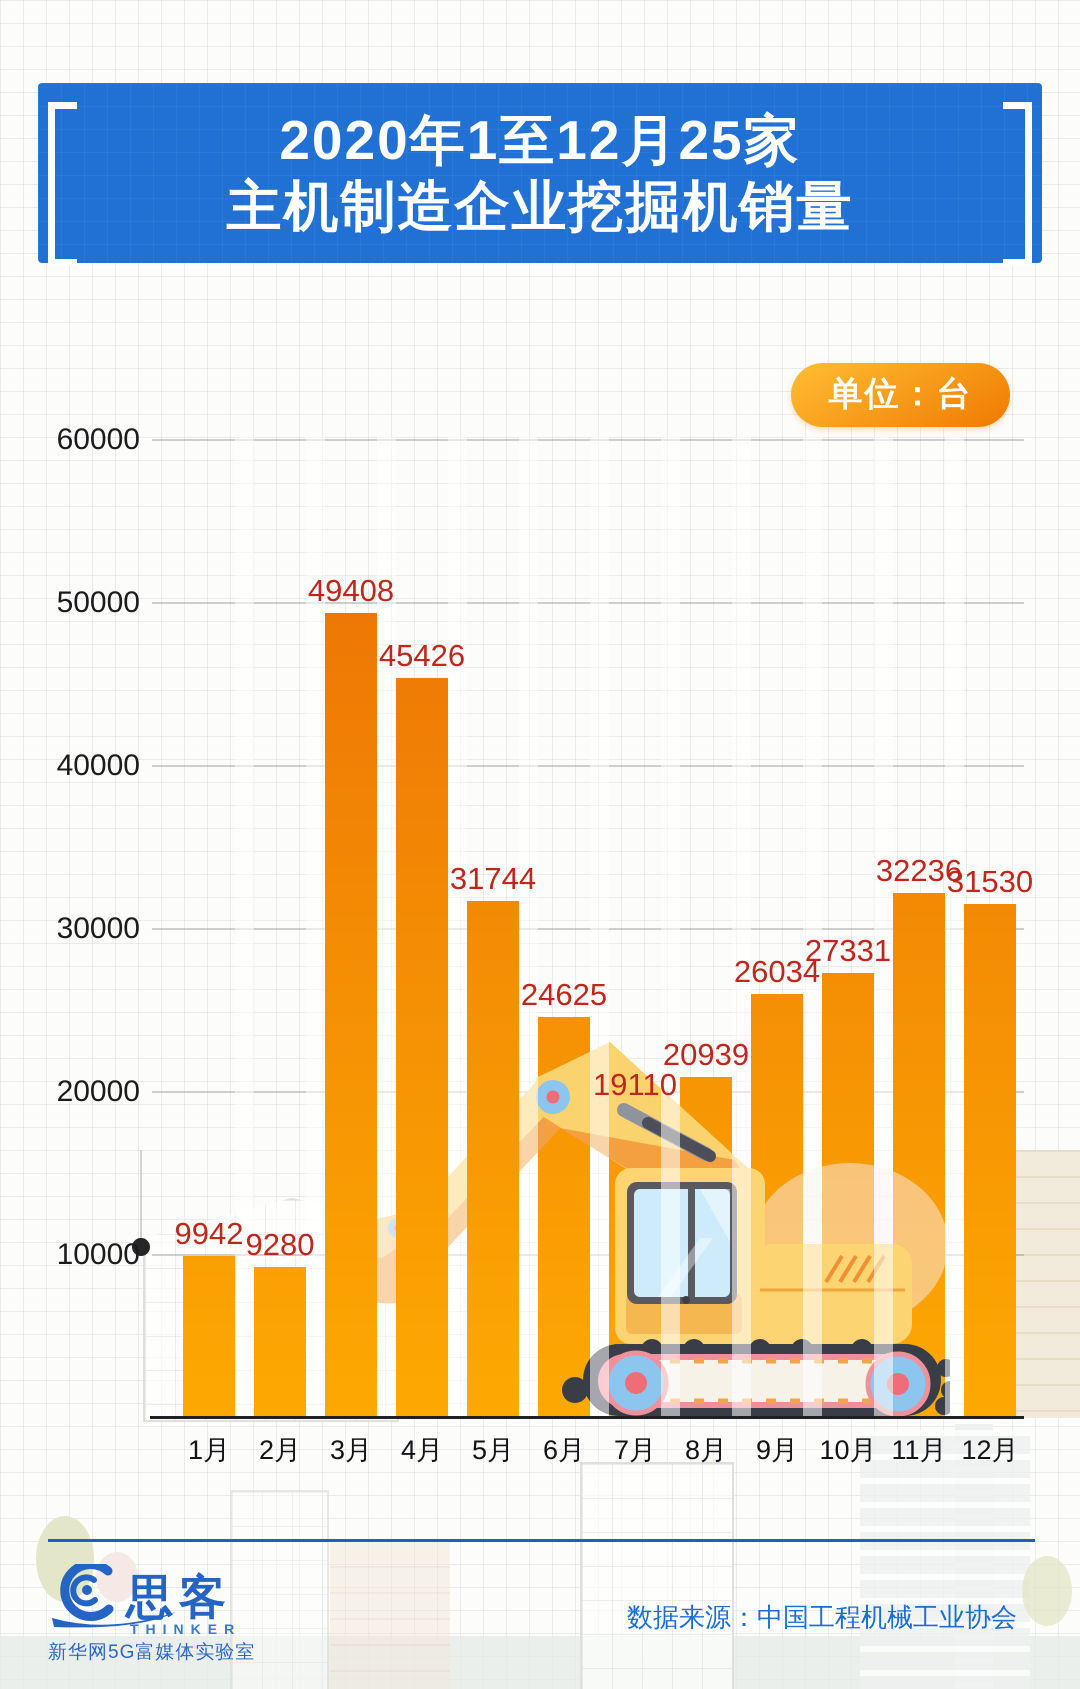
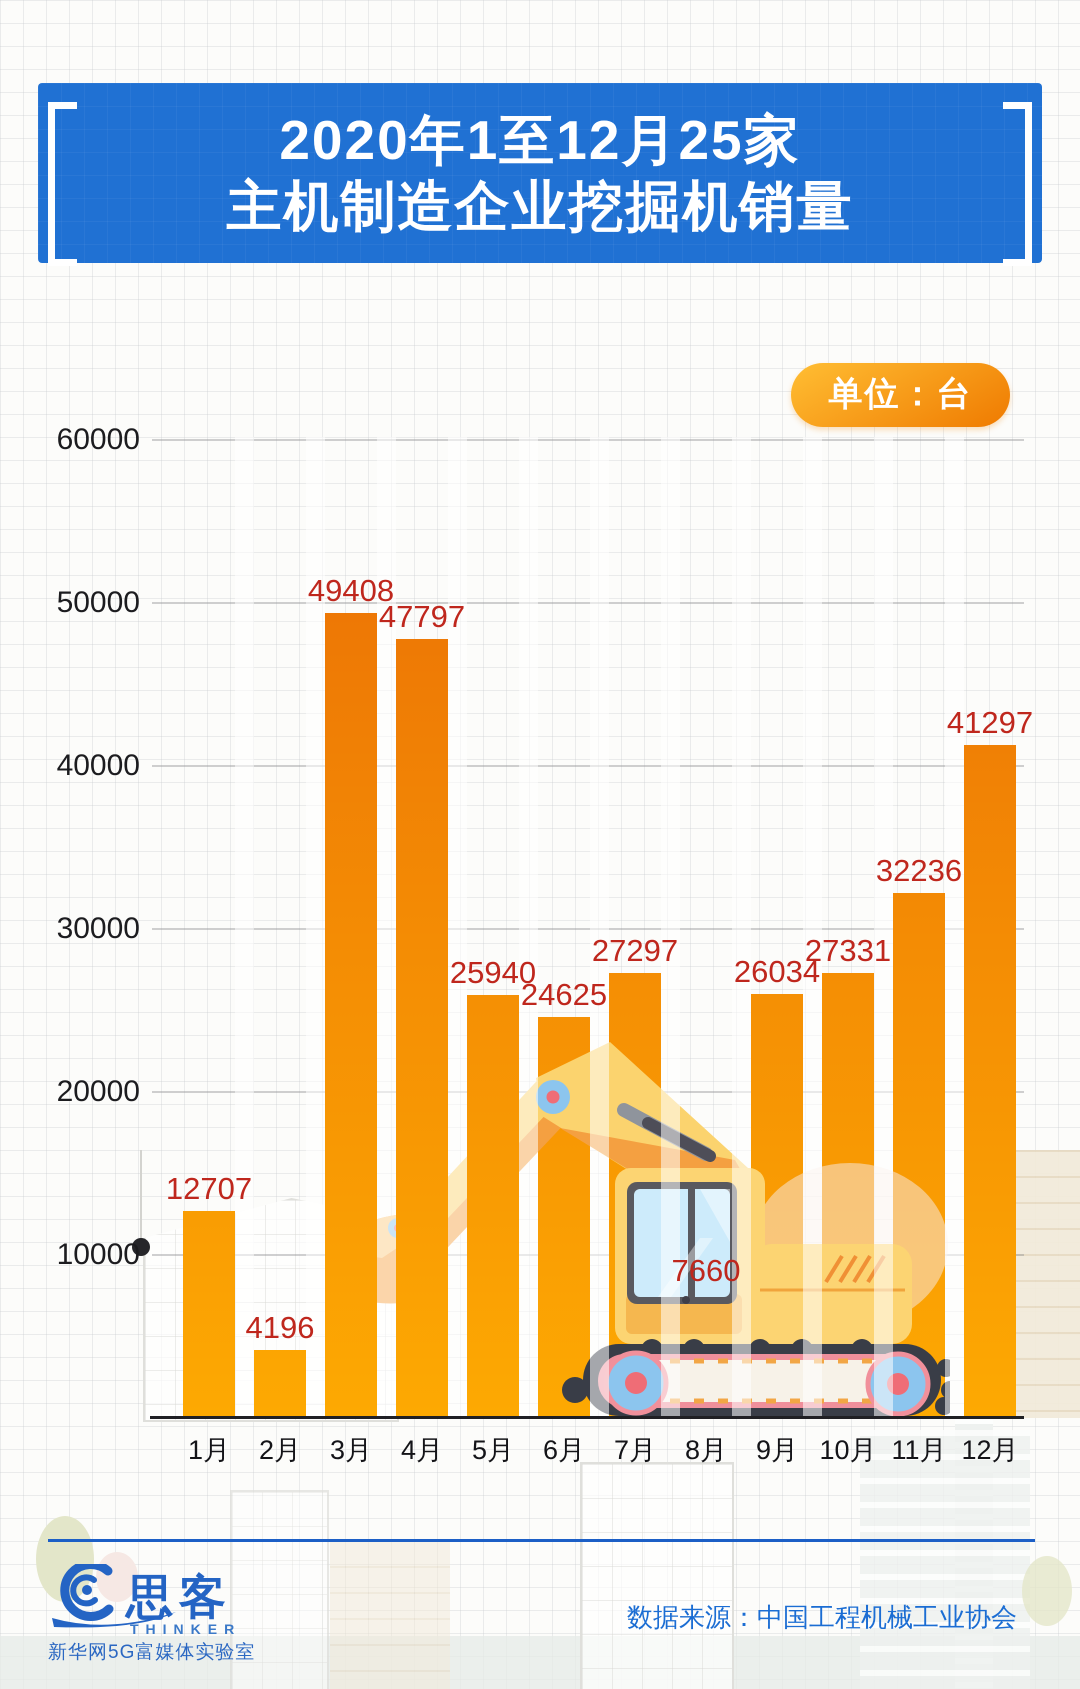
1月: 9942 -> 12707
2月: 9280 -> 4196
4月: 45426 -> 47797
5月: 31744 -> 25940
7月: 19110 -> 27297
8月: 20939 -> 7660
12月: 31530 -> 41297
